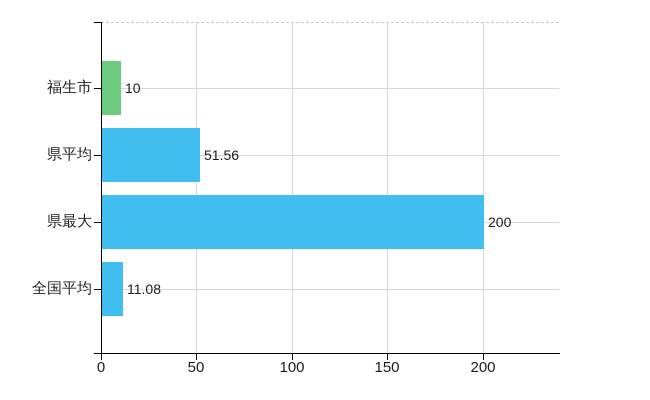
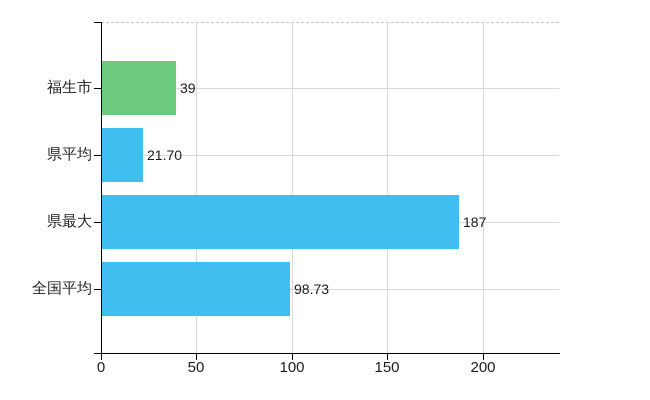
福生市: 10 -> 39
県平均: 51.56 -> 21.70
県最大: 200 -> 187
全国平均: 11.08 -> 98.73
